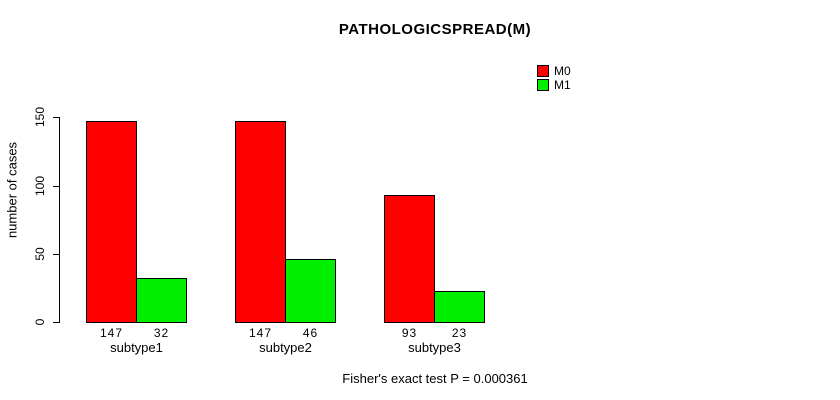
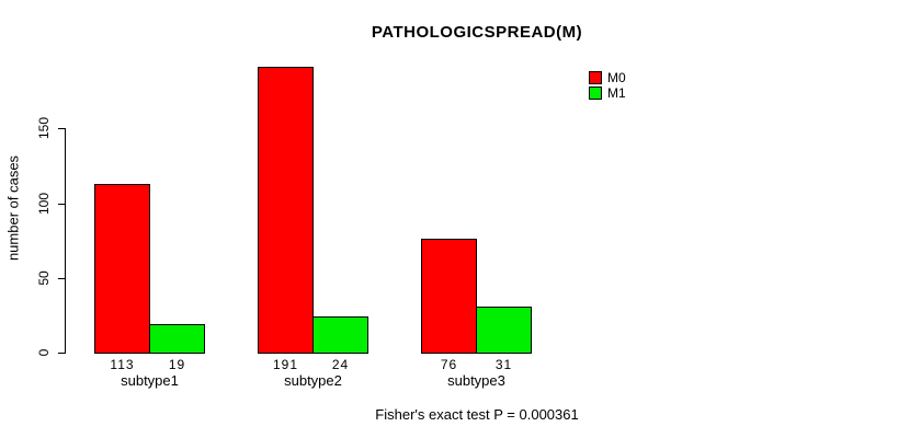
M0/subtype1: 147 -> 113
M1/subtype1: 32 -> 19
M0/subtype2: 147 -> 191
M1/subtype2: 46 -> 24
M0/subtype3: 93 -> 76
M1/subtype3: 23 -> 31
